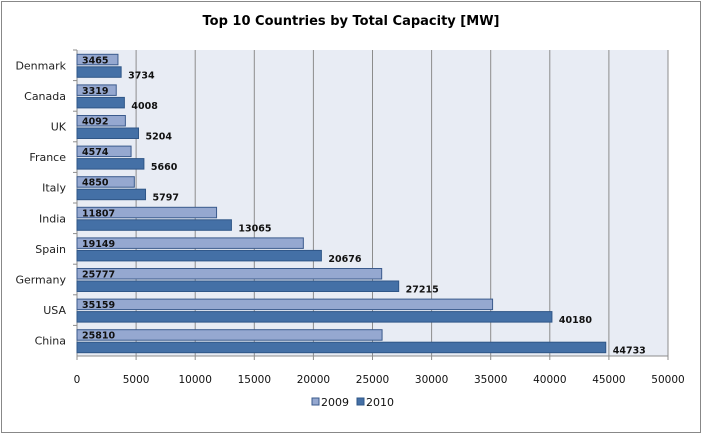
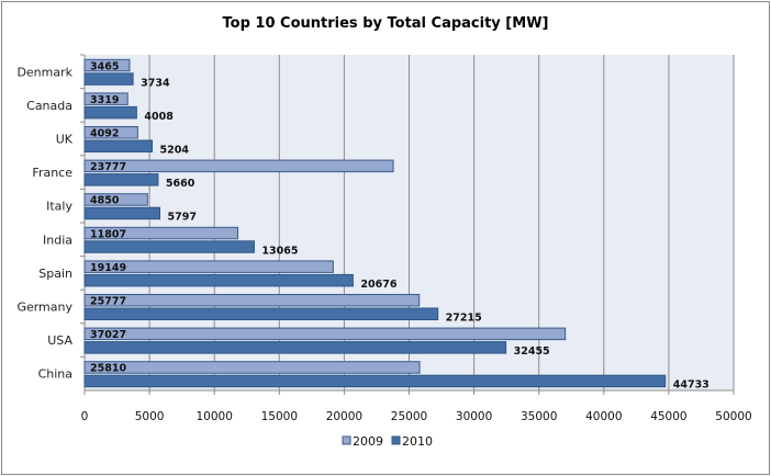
2009/France: 4574 -> 23777
2009/USA: 35159 -> 37027
2010/USA: 40180 -> 32455
